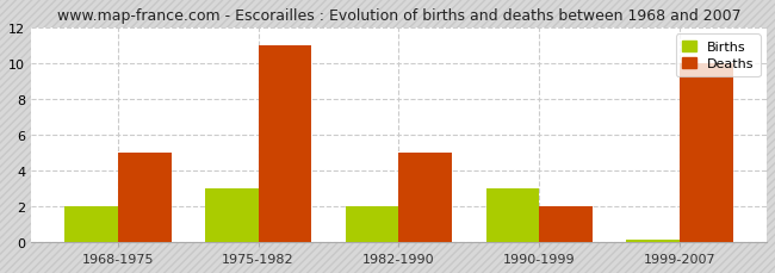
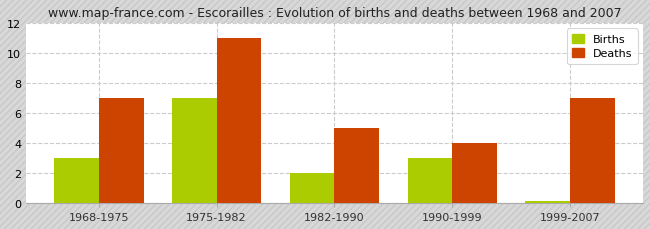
Births/1968-1975: 2.0 -> 3.0
Deaths/1968-1975: 5 -> 7
Births/1975-1982: 3.0 -> 7.0
Deaths/1990-1999: 2 -> 4
Deaths/1999-2007: 10 -> 7
